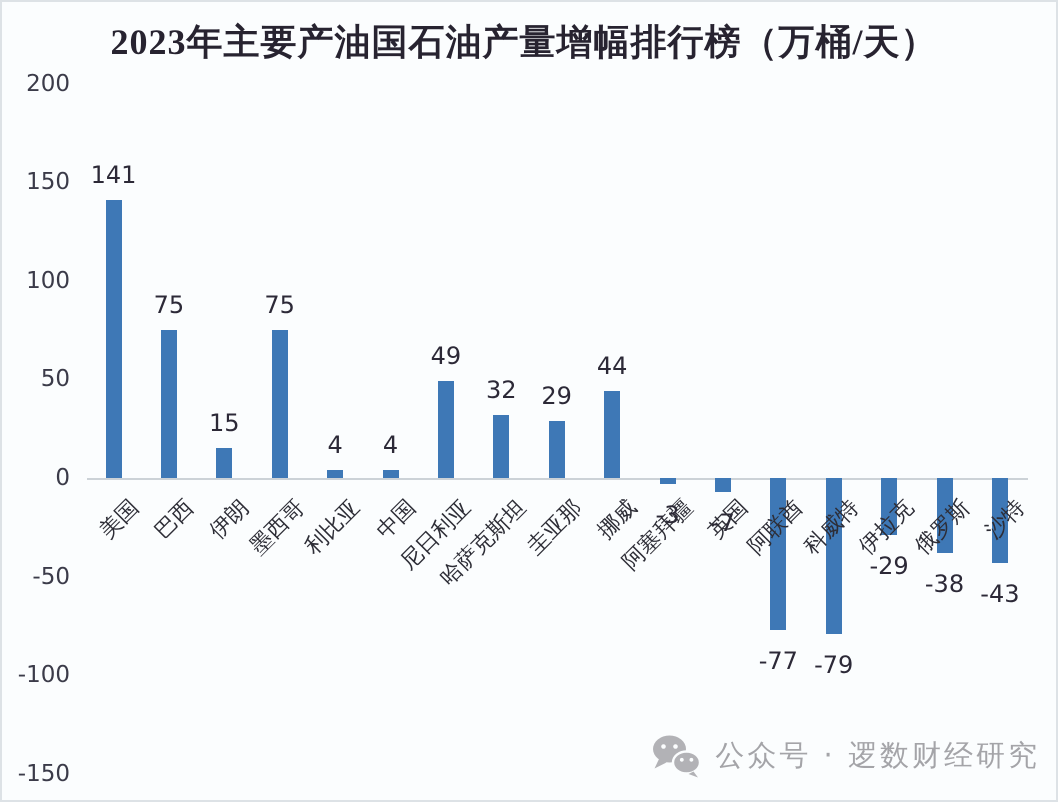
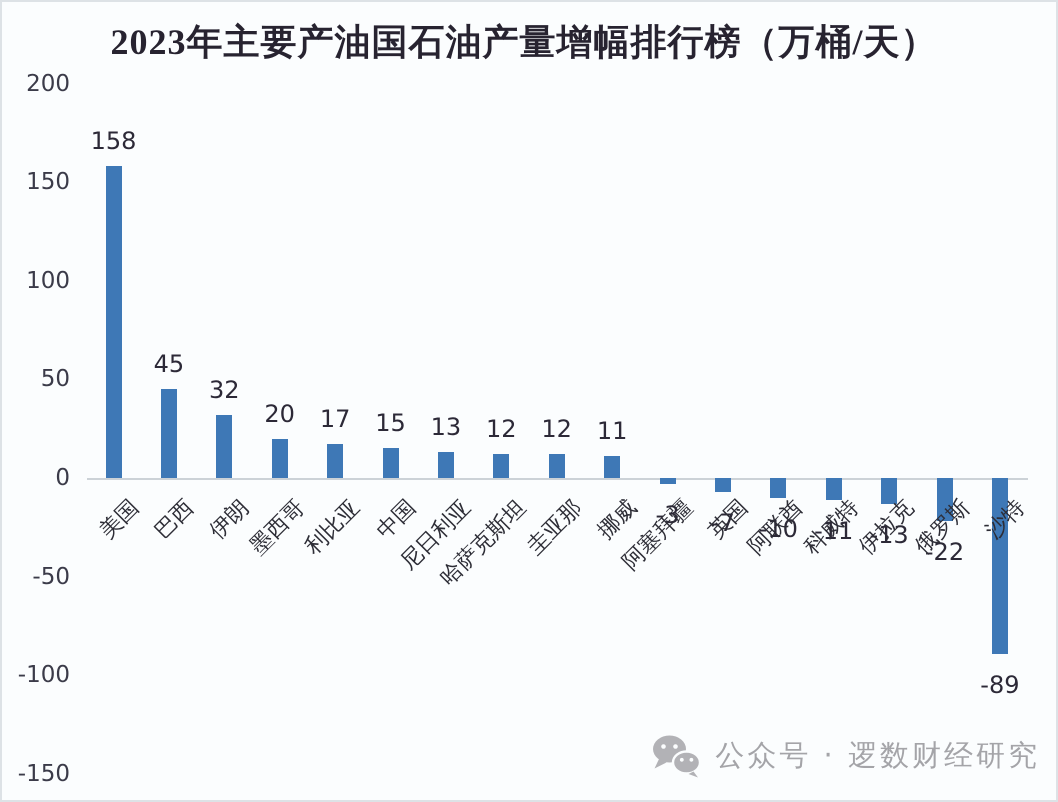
美国: 141 -> 158
巴西: 75 -> 45
伊朗: 15 -> 32
墨西哥: 75 -> 20
利比亚: 4 -> 17
中国: 4 -> 15
尼日利亚: 49 -> 13
哈萨克斯坦: 32 -> 12
圭亚那: 29 -> 12
挪威: 44 -> 11
阿联酋: -77 -> -10
科威特: -79 -> -11
伊拉克: -29 -> -13
俄罗斯: -38 -> -22
沙特: -43 -> -89
